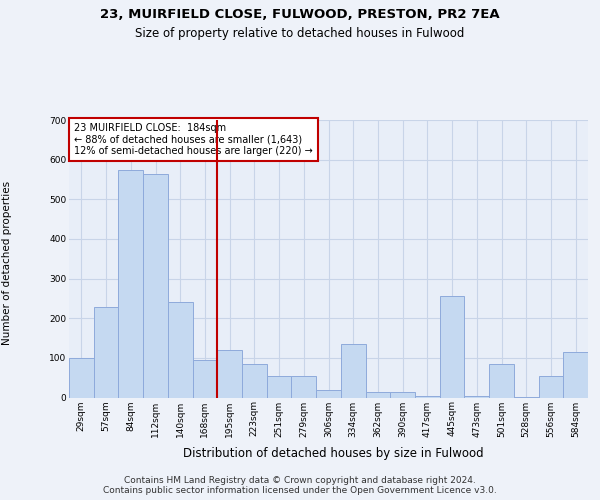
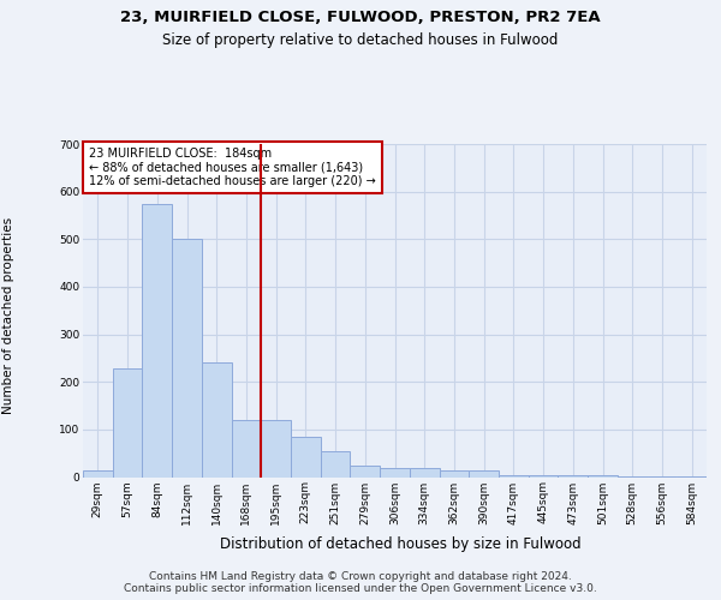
29sqm: 100 -> 15
112sqm: 565 -> 500
168sqm: 95 -> 120
279sqm: 55 -> 25
334sqm: 135 -> 18
445sqm: 255 -> 5
501sqm: 85 -> 3
556sqm: 55 -> 2
584sqm: 115 -> 2
